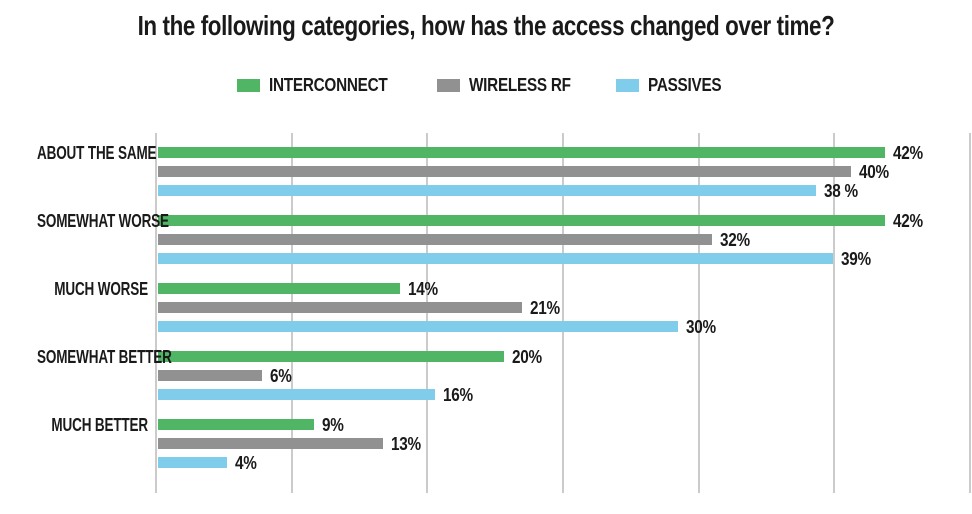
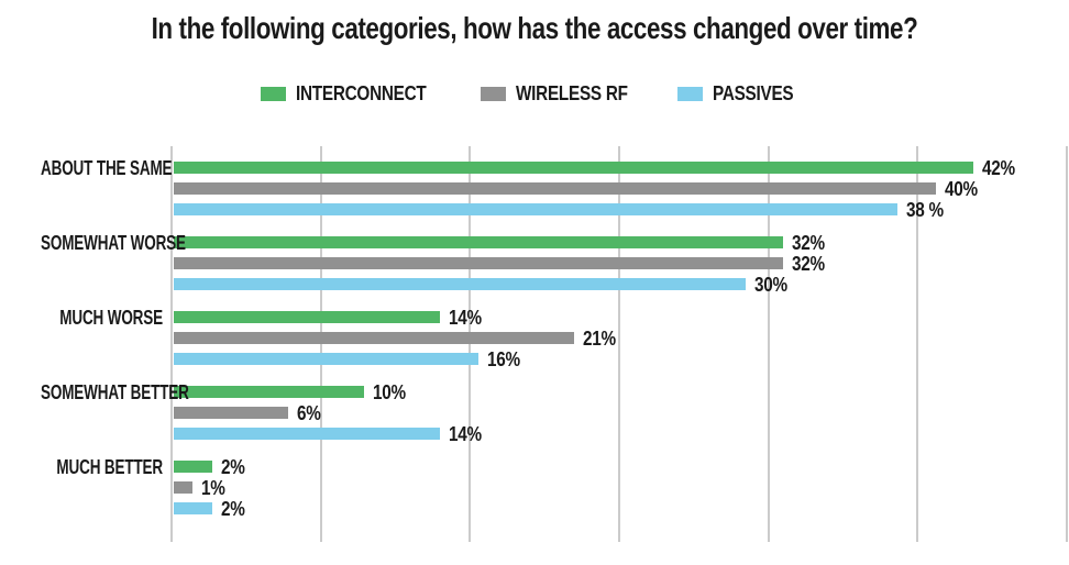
INTERCONNECT/SOMEWHAT WORSE: 42% -> 32%
PASSIVES/SOMEWHAT WORSE: 39% -> 30%
PASSIVES/MUCH WORSE: 30% -> 16%
INTERCONNECT/SOMEWHAT BETTER: 20% -> 10%
PASSIVES/SOMEWHAT BETTER: 16% -> 14%
INTERCONNECT/MUCH BETTER: 9% -> 2%
WIRELESS RF/MUCH BETTER: 13% -> 1%
PASSIVES/MUCH BETTER: 4% -> 2%
